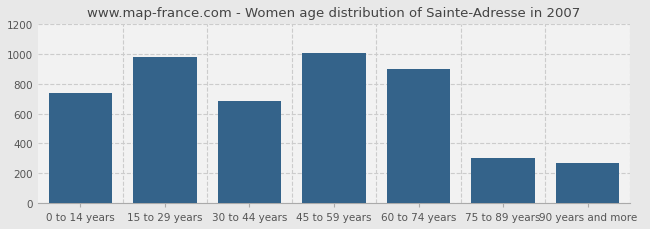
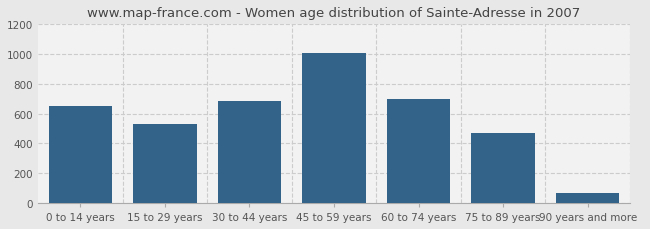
0 to 14 years: 740 -> 650
15 to 29 years: 980 -> 530
60 to 74 years: 900 -> 700
75 to 89 years: 300 -> 470
90 years and more: 270 -> 70
